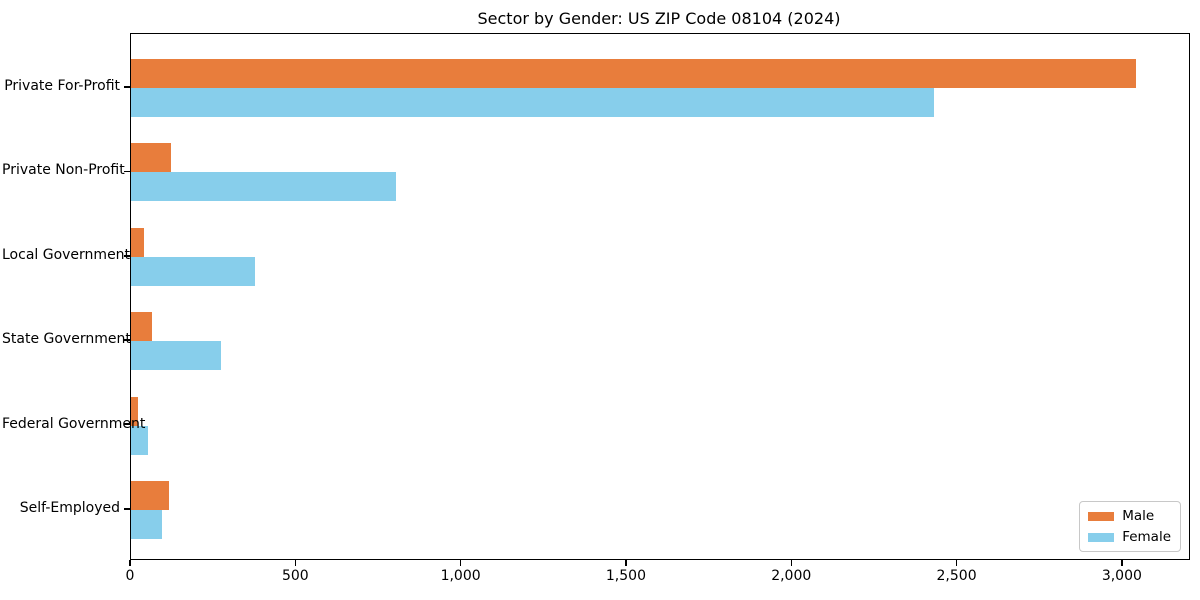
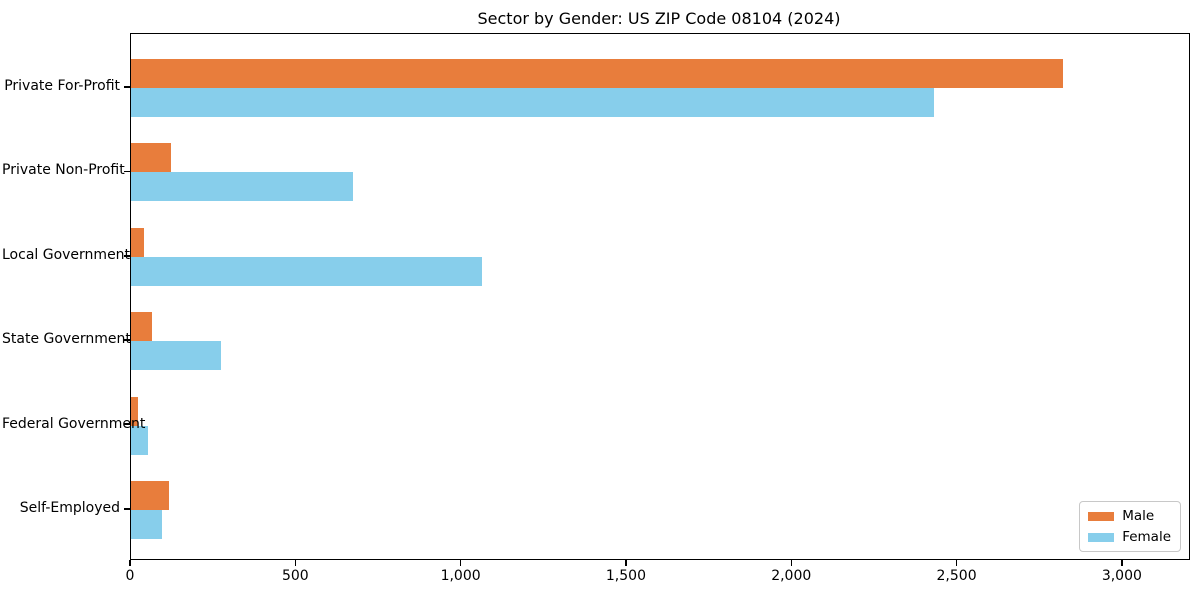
Male/Private For-Profit: 3040 -> 2820
Female/Private Non-Profit: 800 -> 670
Female/Local Government: 380 -> 1060
